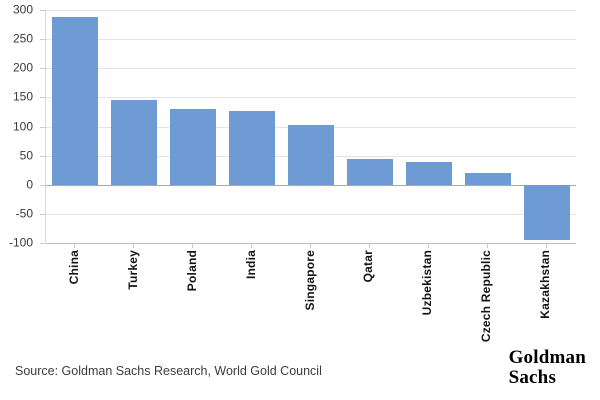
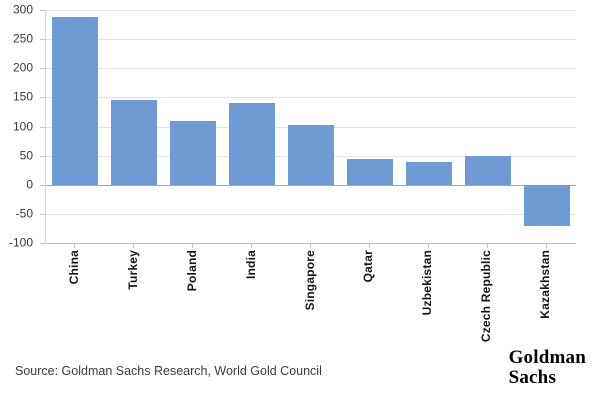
Poland: 130 -> 110
India: 130 -> 140
Czech Republic: 20 -> 50
Kazakhstan: -90 -> -70
